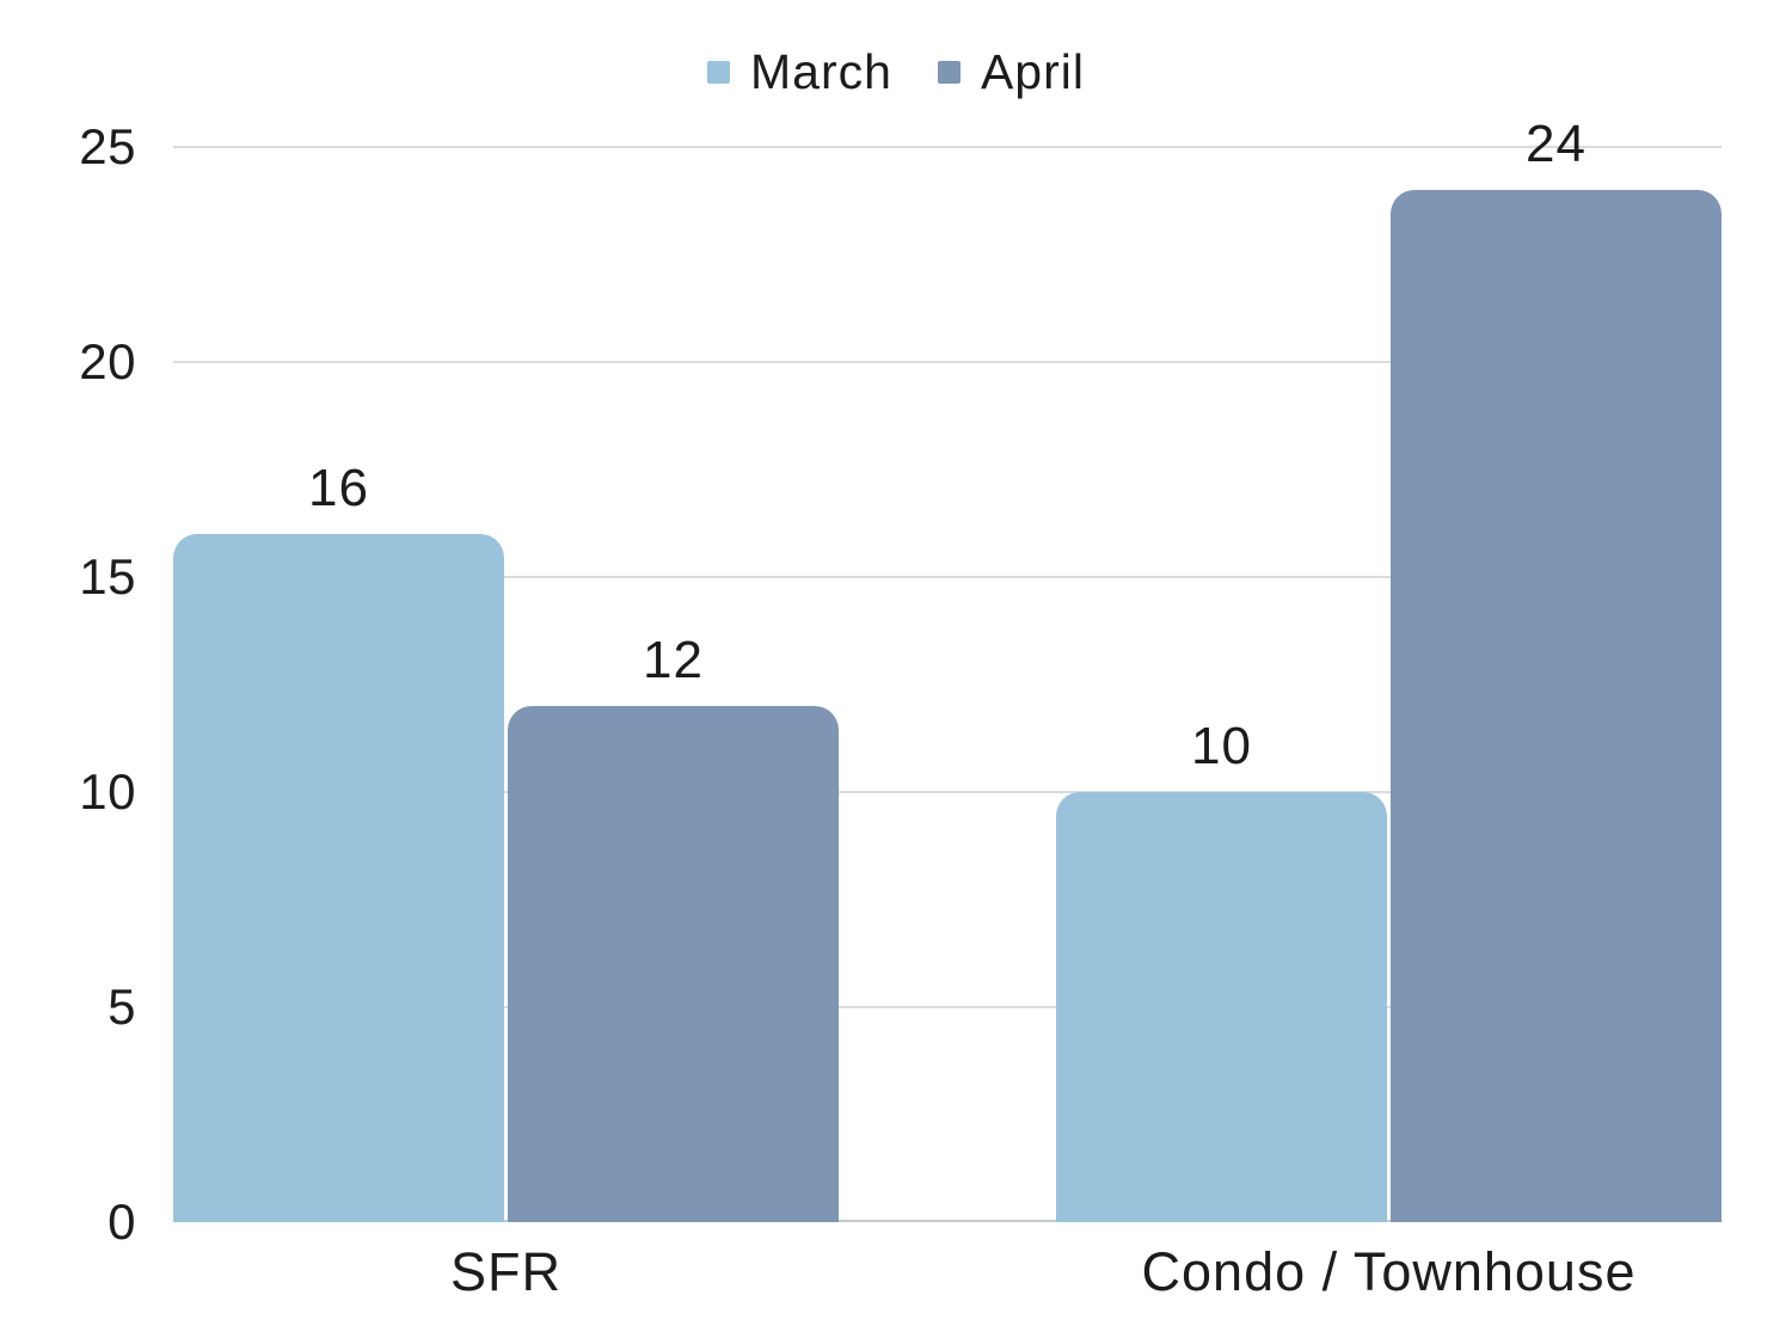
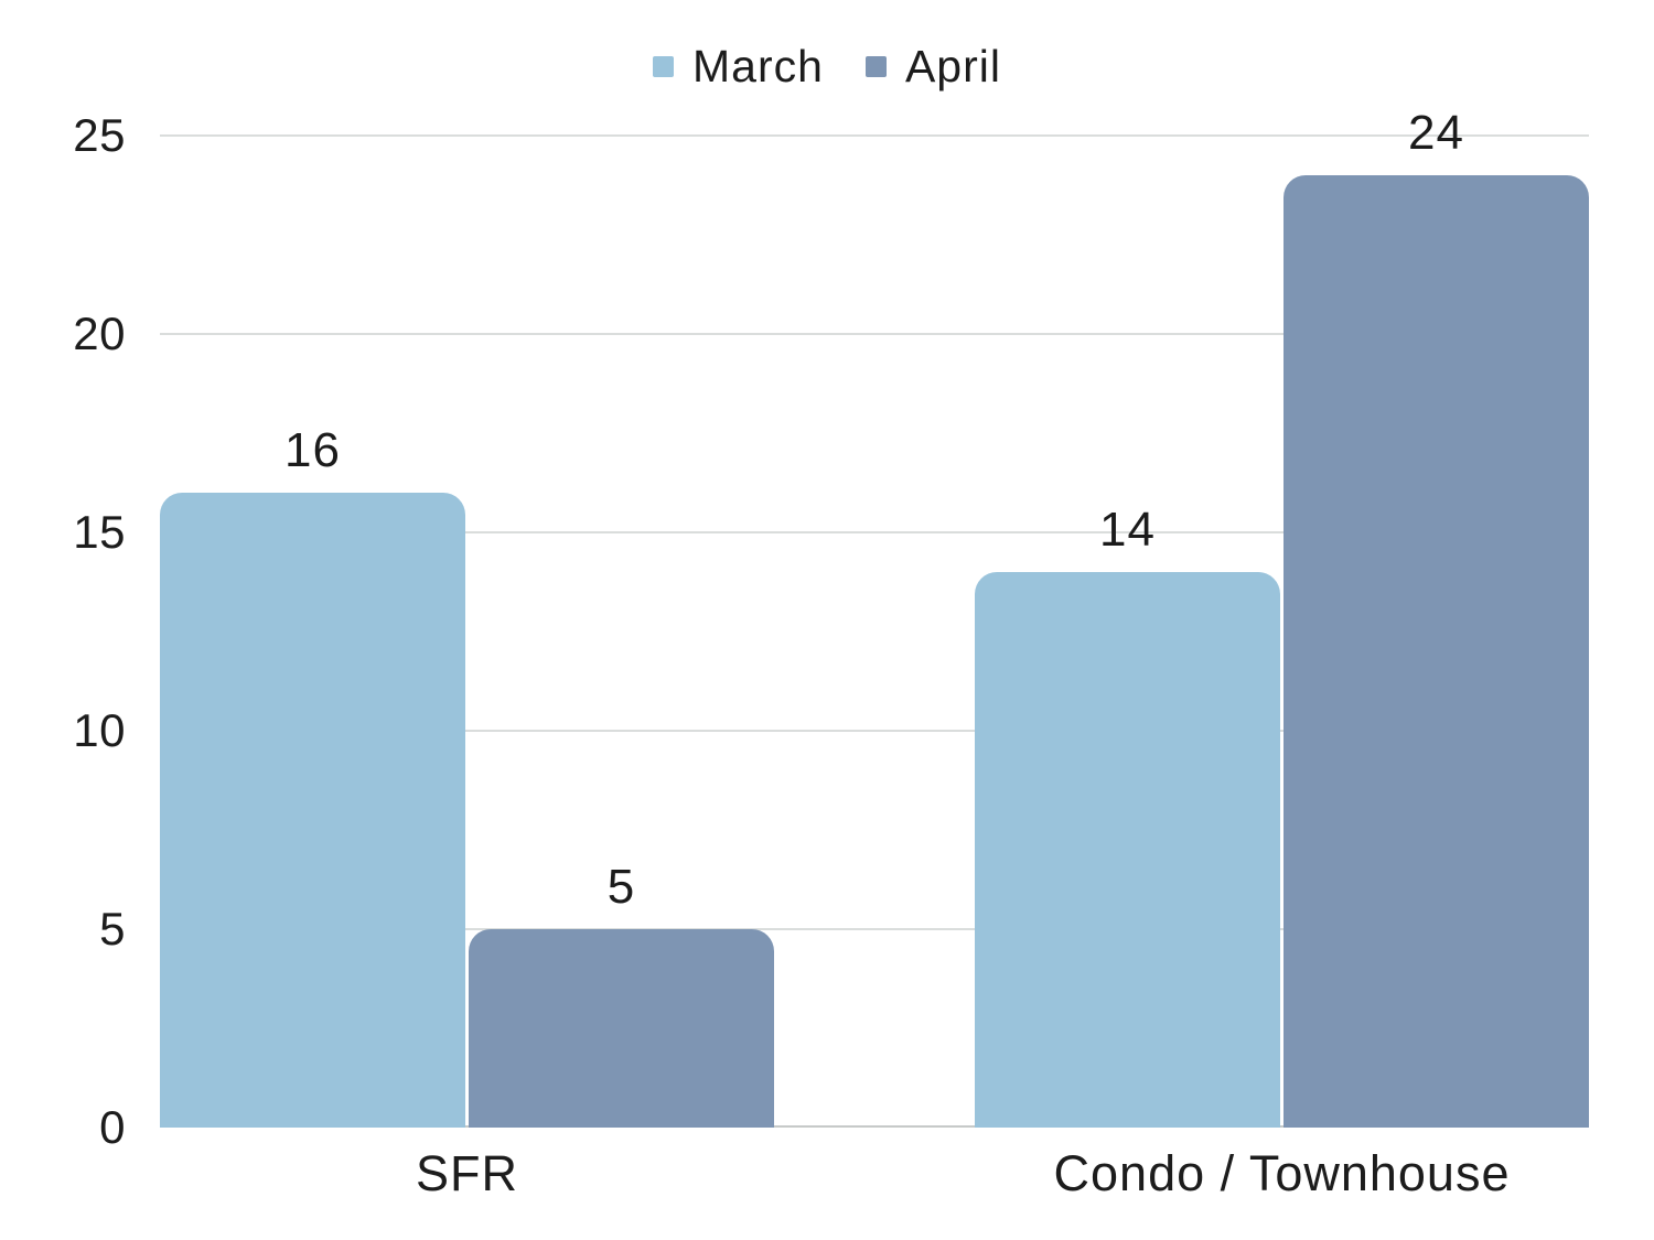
April/SFR: 12 -> 5
March/Condo / Townhouse: 10 -> 14
